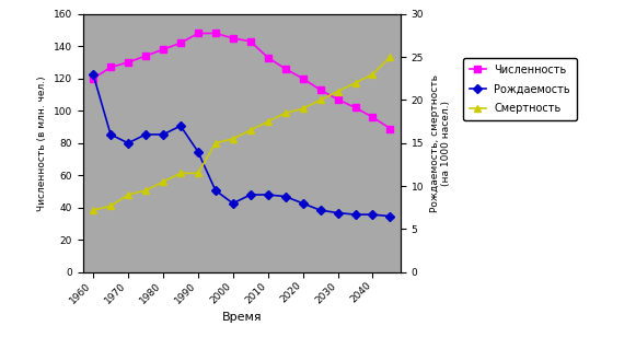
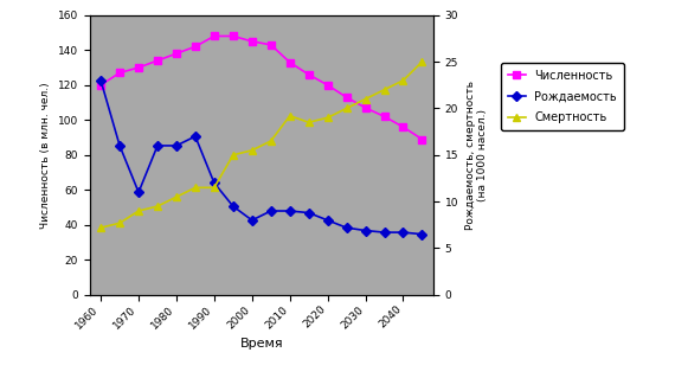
Рождаемость/1970: 15.0 -> 11.0
Рождаемость/1990: 14.0 -> 12.0
Смертность/2010: 17.5 -> 19.2
